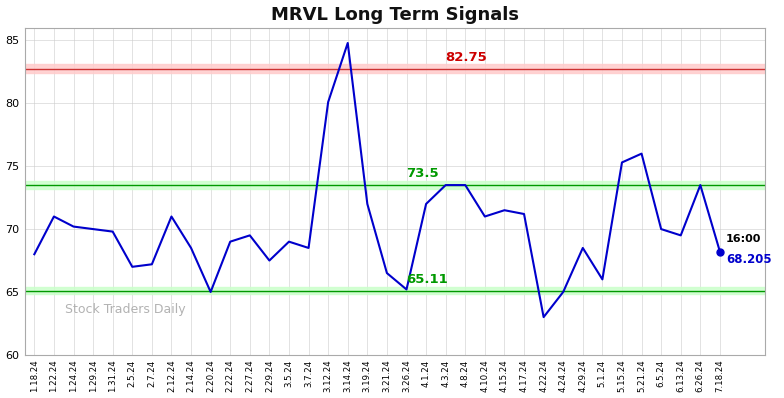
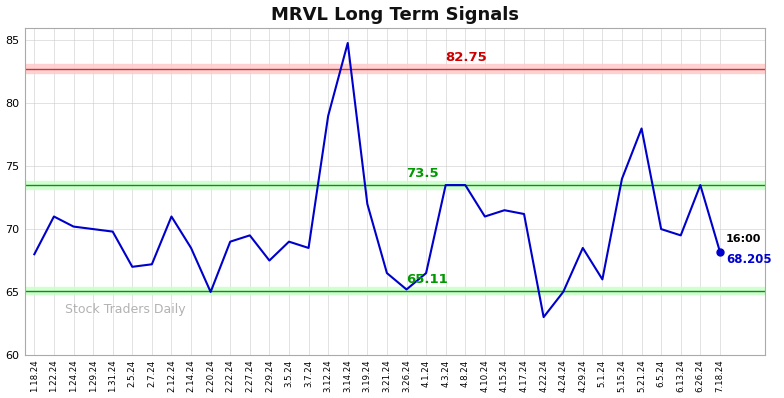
3.12.24: 80.1 -> 79.0
4.1.24: 72.0 -> 66.5
5.15.24: 75.3 -> 74.0
5.21.24: 76.0 -> 78.0
